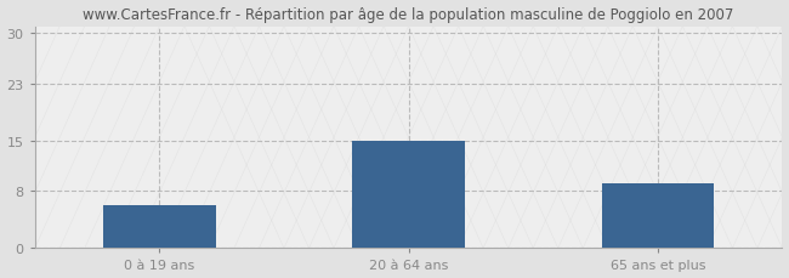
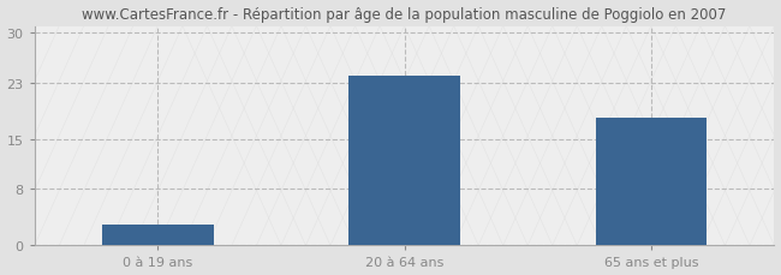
0 à 19 ans: 6 -> 3
20 à 64 ans: 15 -> 24
65 ans et plus: 9 -> 18
